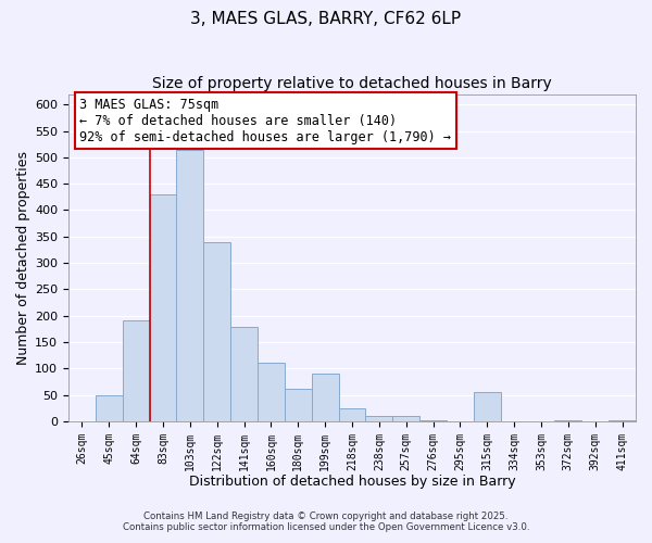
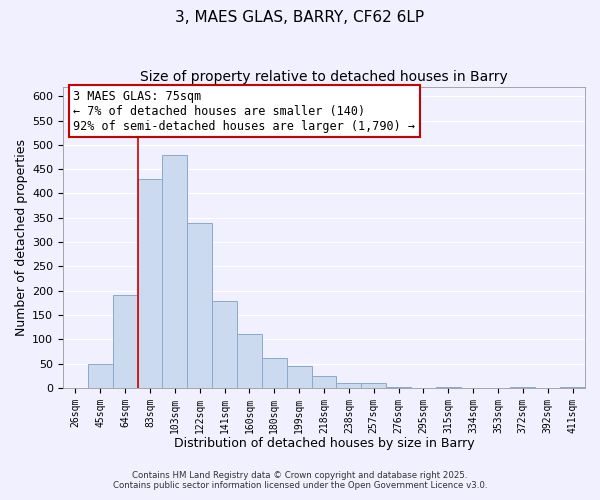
103sqm: 515 -> 480
199sqm: 90 -> 45
315sqm: 55 -> 2
